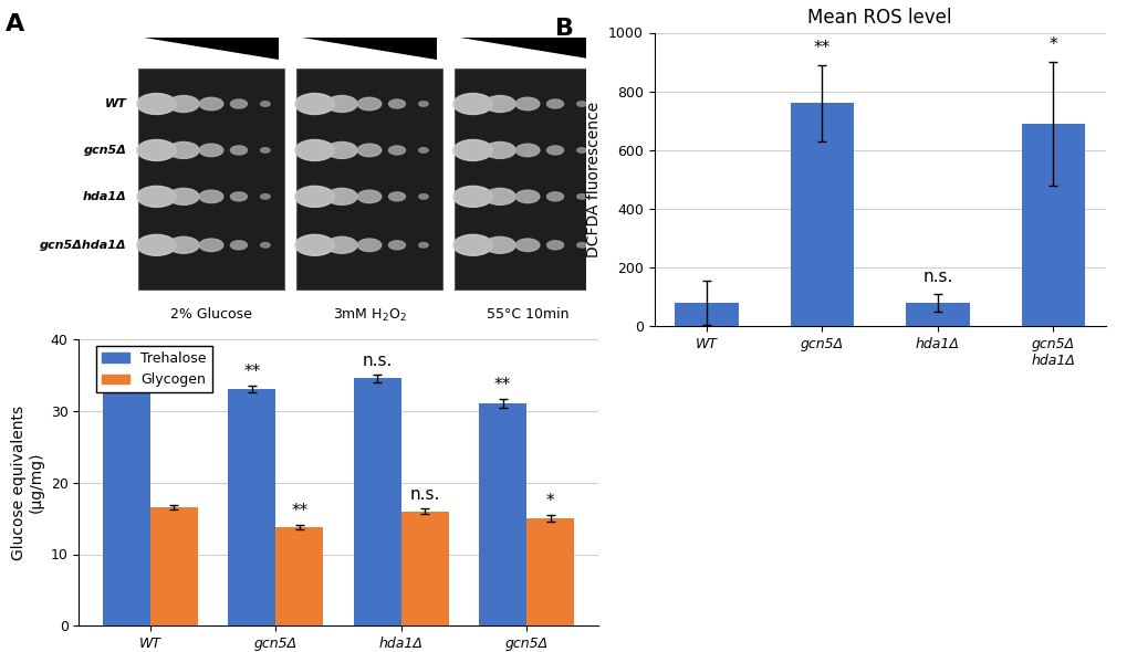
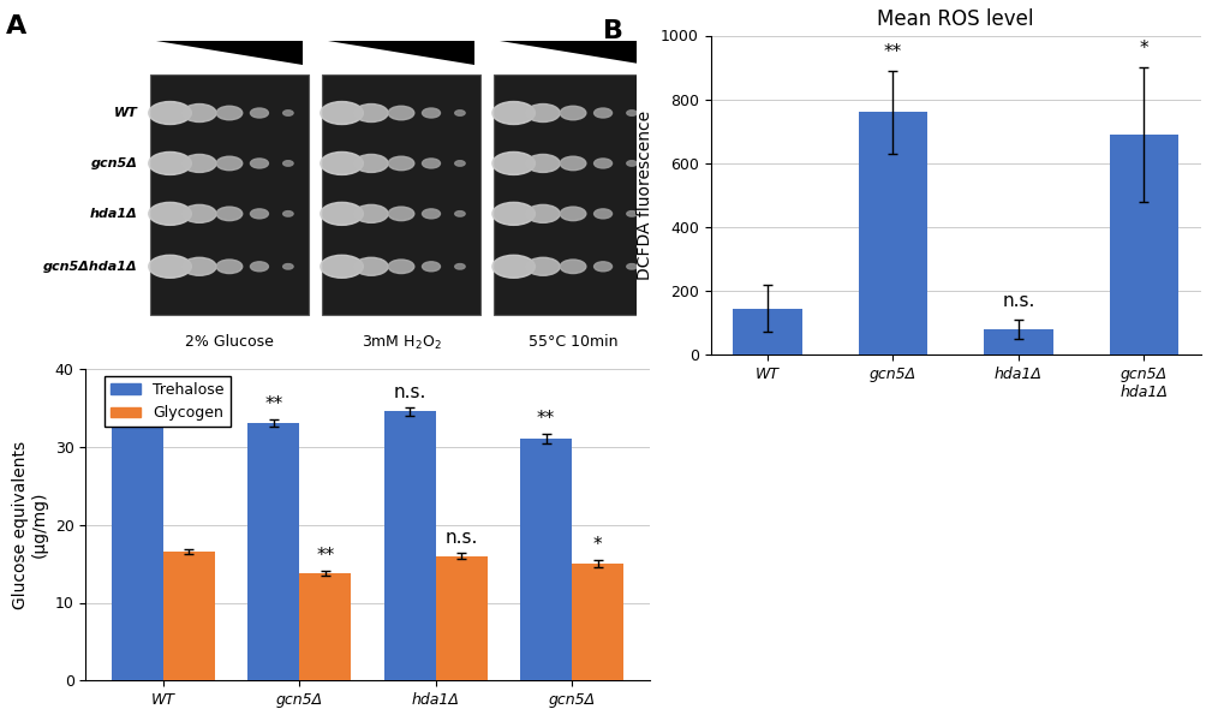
Mean ROS level/WT: 80 -> 145
